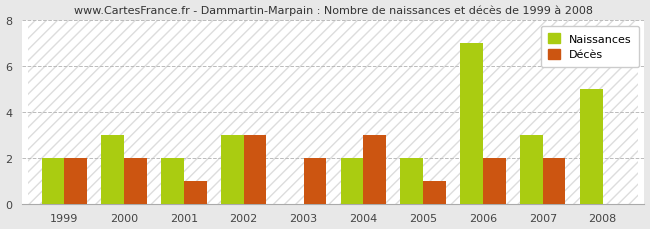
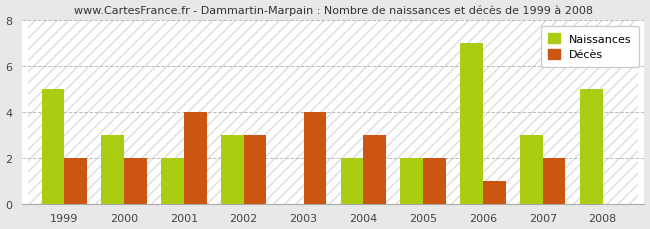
Naissances/1999: 2 -> 5
Décès/2001: 1 -> 4
Décès/2003: 2 -> 4
Décès/2005: 1 -> 2
Décès/2006: 2 -> 1
